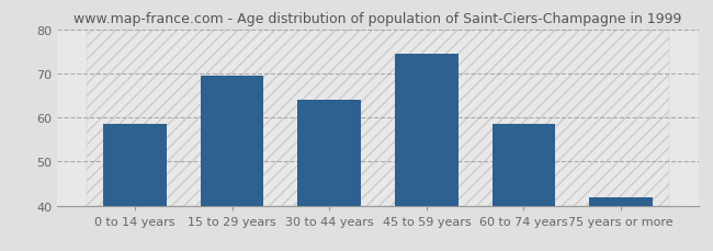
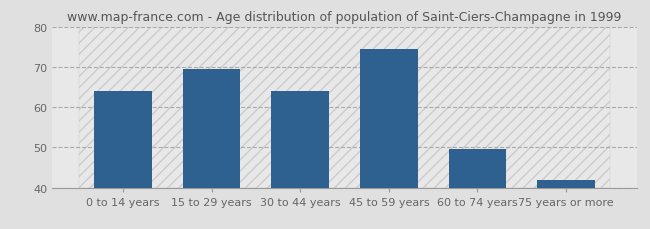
0 to 14 years: 58.5 -> 64.0
60 to 74 years: 58.5 -> 49.5
